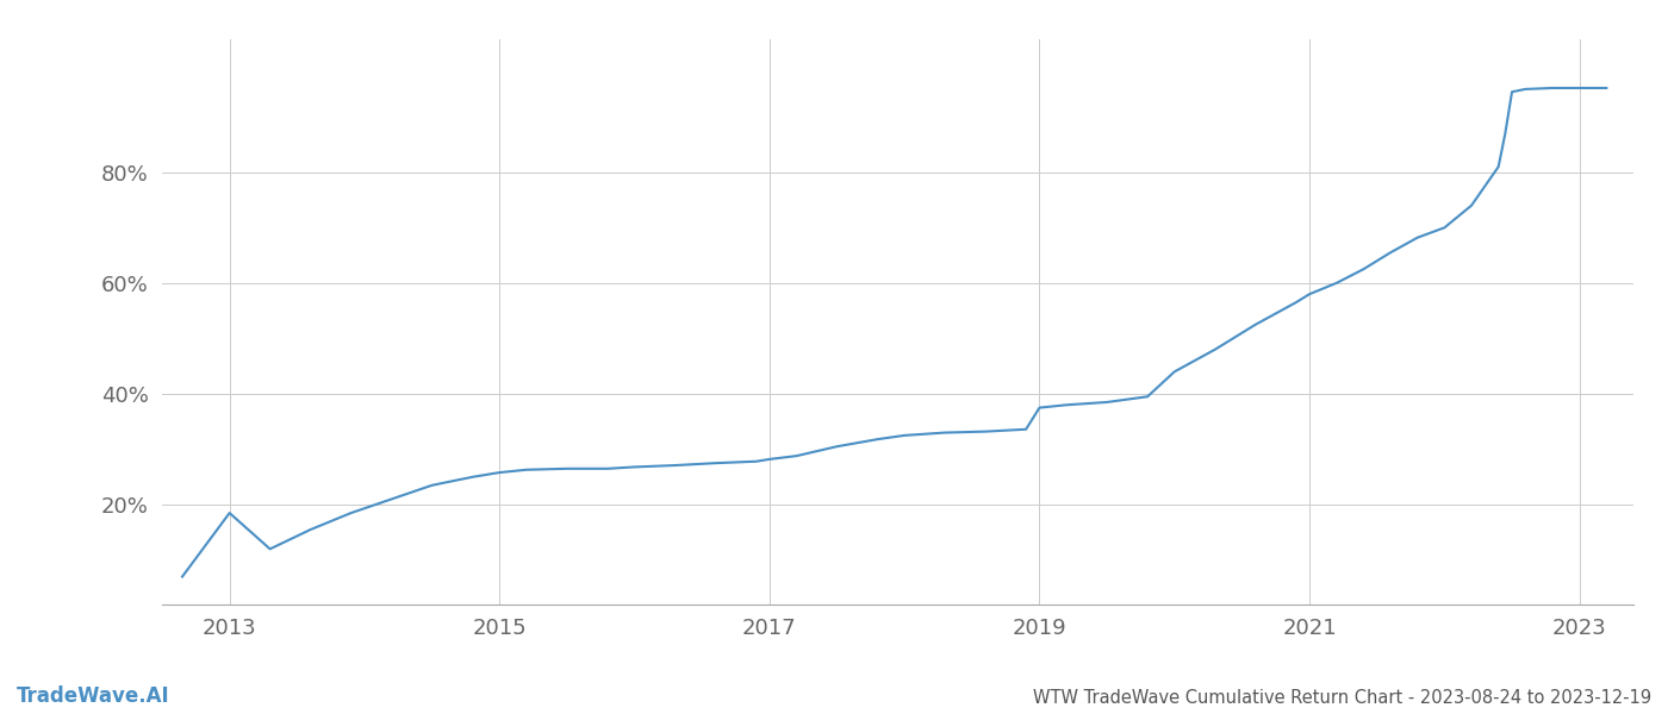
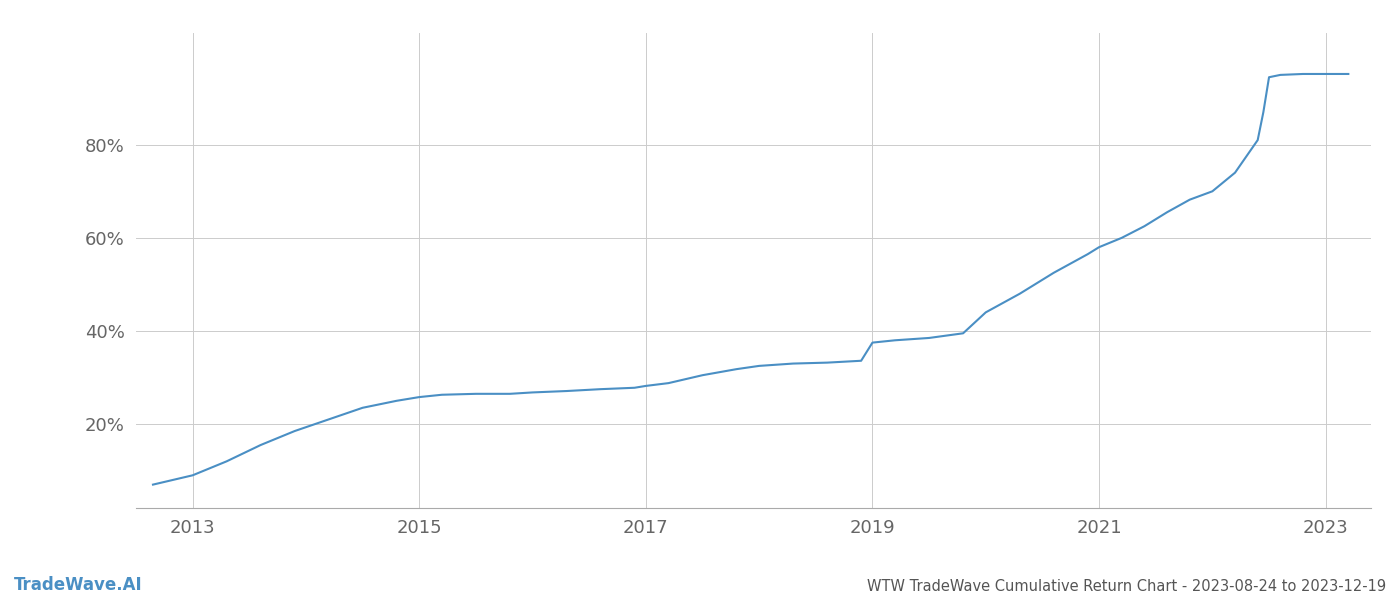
2013: 18.5% -> 9.0%
